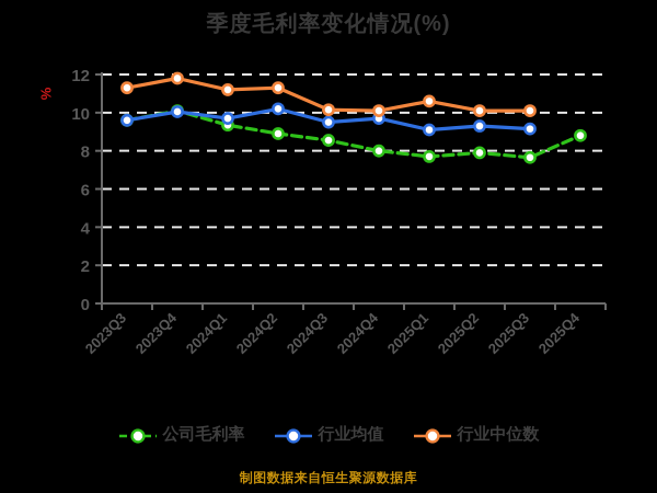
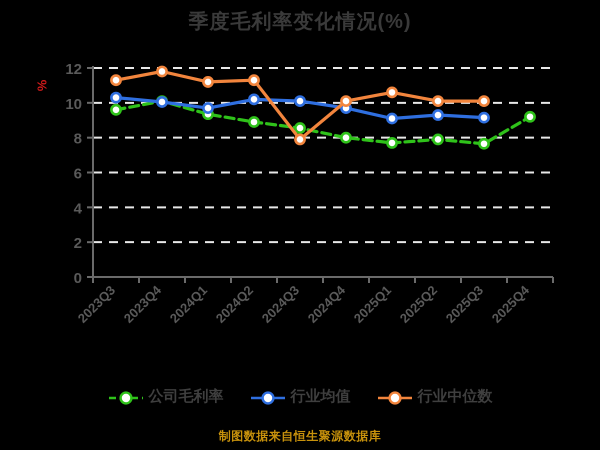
行业均值/2023Q3: 9.6 -> 10.3
行业均值/2024Q3: 9.5 -> 10.1
行业中位数/2024Q3: 10.2 -> 7.9
公司毛利率/2025Q4: 8.8 -> 9.2
